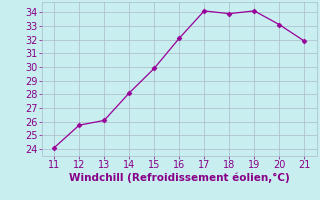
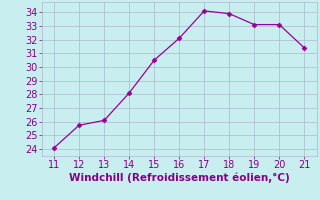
15: 29.9 -> 30.5
19: 34.1 -> 33.1
21: 31.9 -> 31.4
